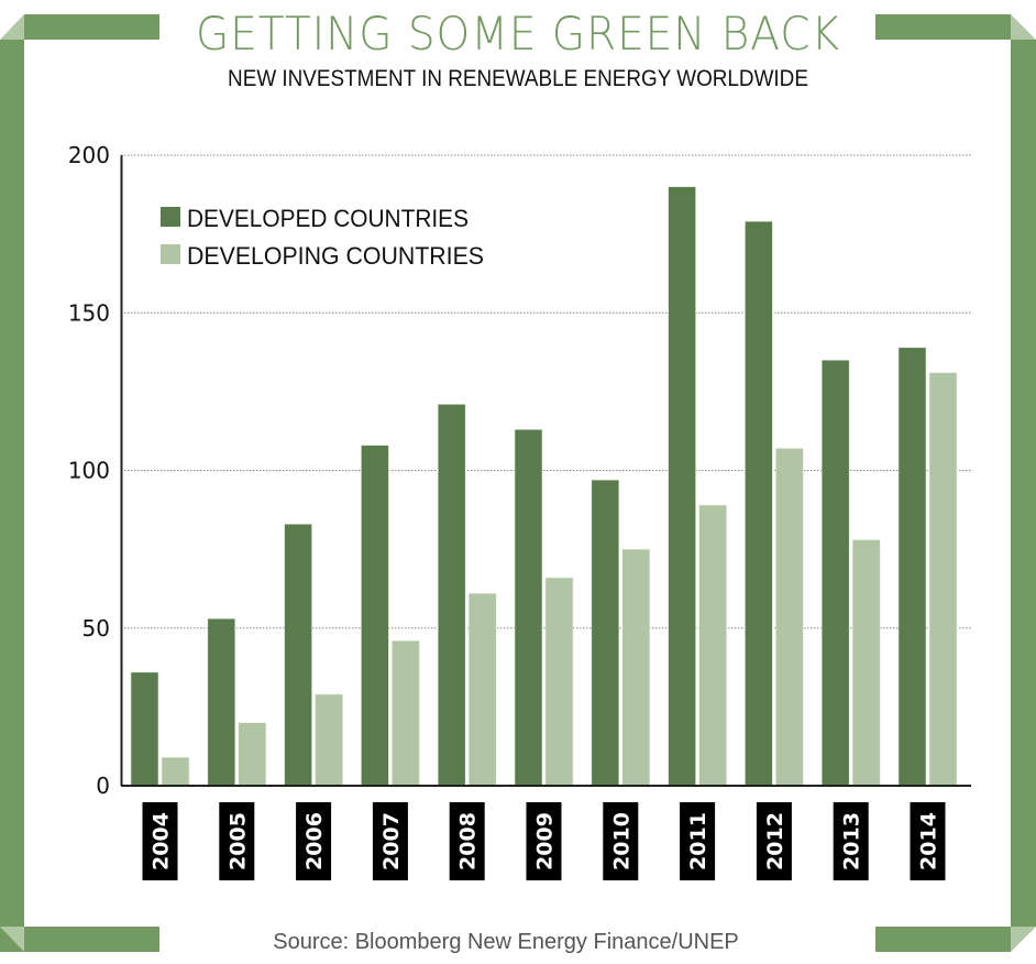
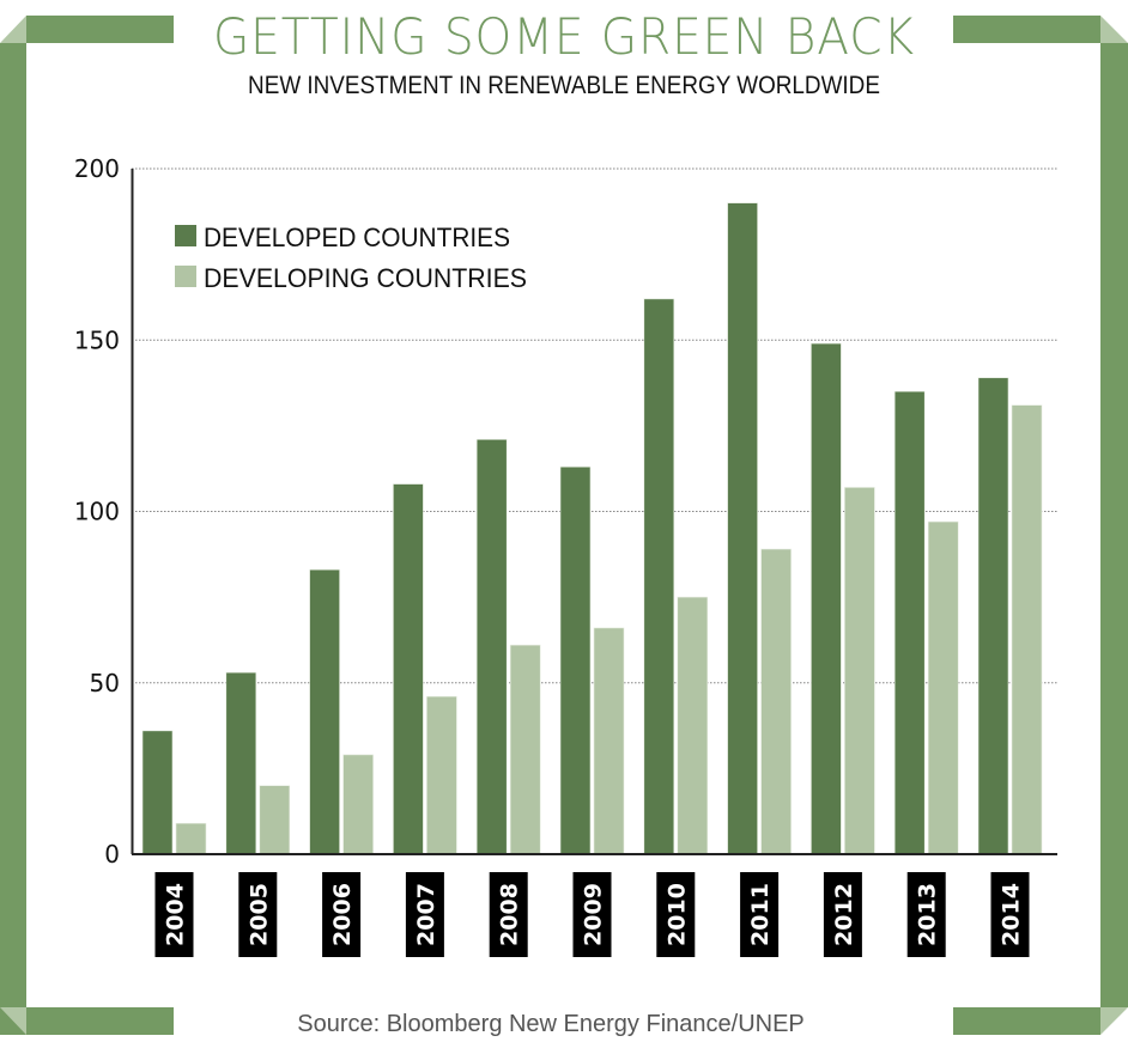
DEVELOPED COUNTRIES/2010: 97 -> 162
DEVELOPED COUNTRIES/2012: 179 -> 149
DEVELOPING COUNTRIES/2013: 78 -> 97
